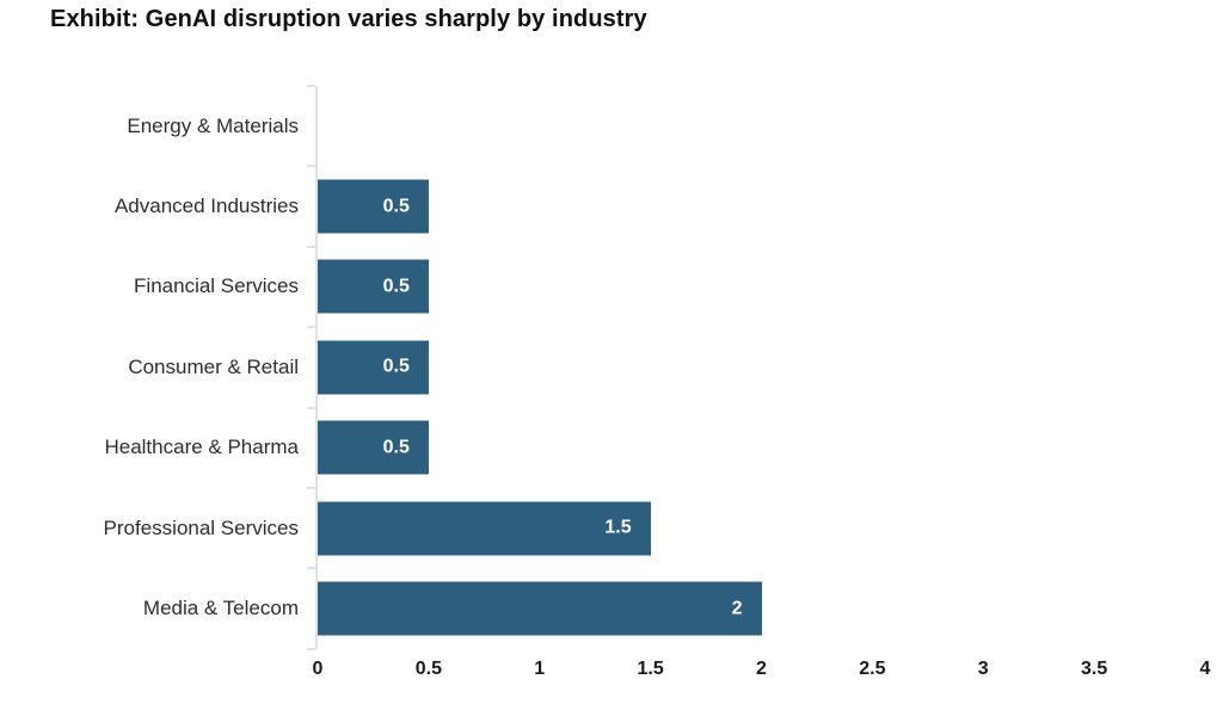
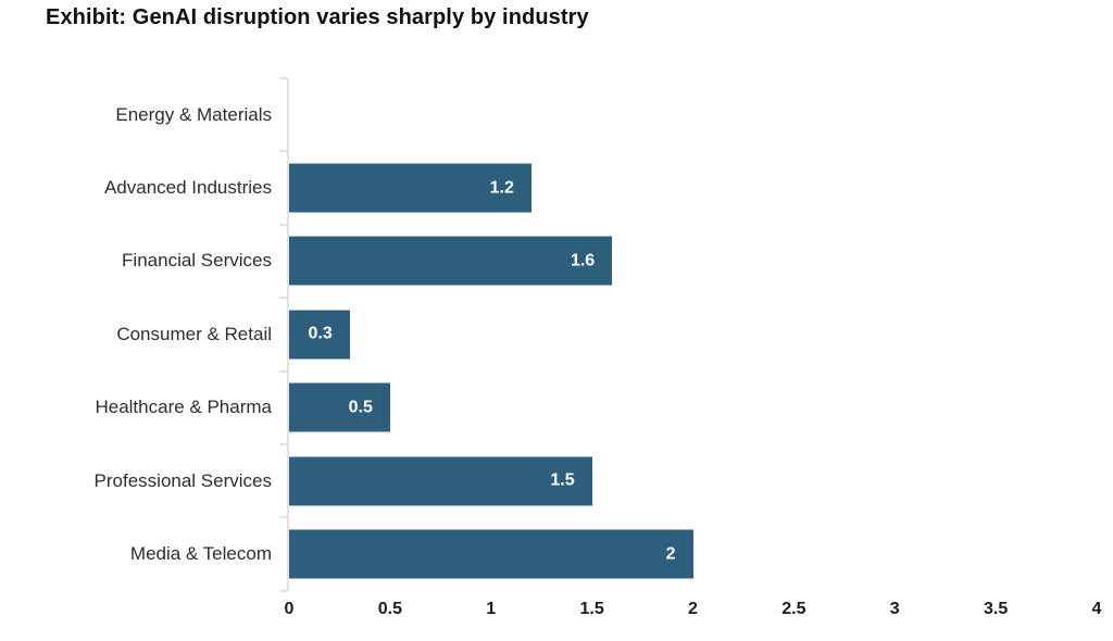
Advanced Industries: 0.5 -> 1.2
Financial Services: 0.5 -> 1.6
Consumer & Retail: 0.5 -> 0.3
